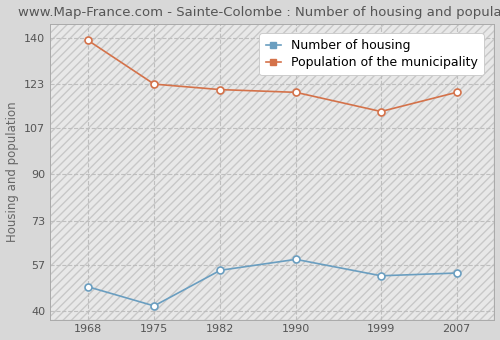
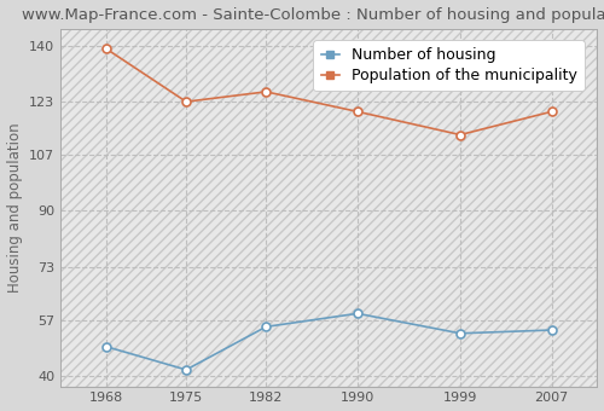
Population of the municipality/1982: 121 -> 126
